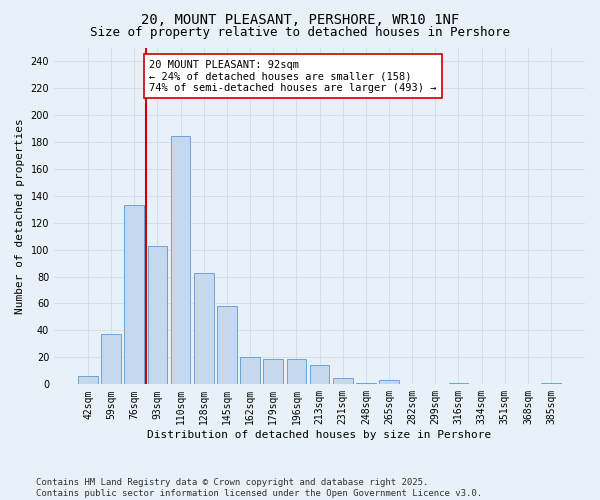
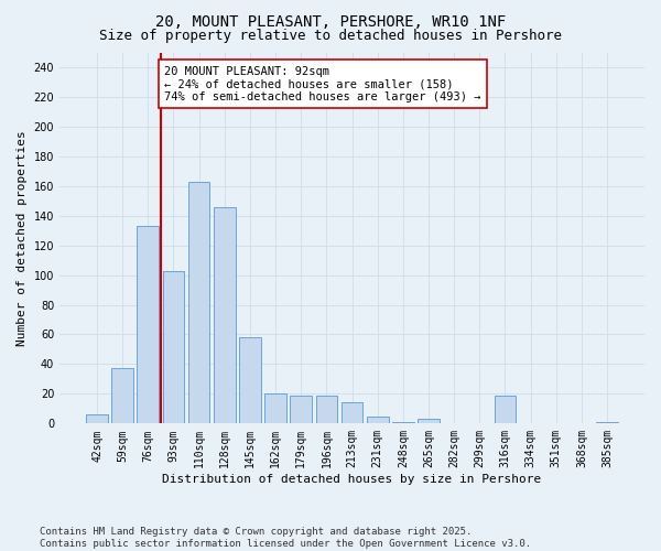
110sqm: 184 -> 163
128sqm: 83 -> 146
316sqm: 1 -> 19
